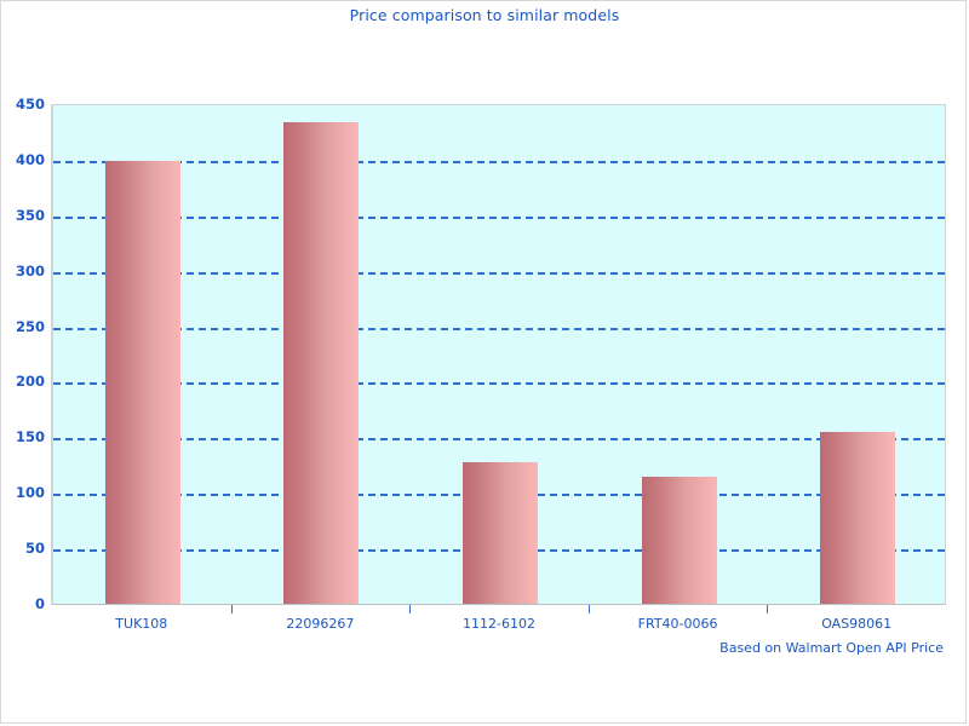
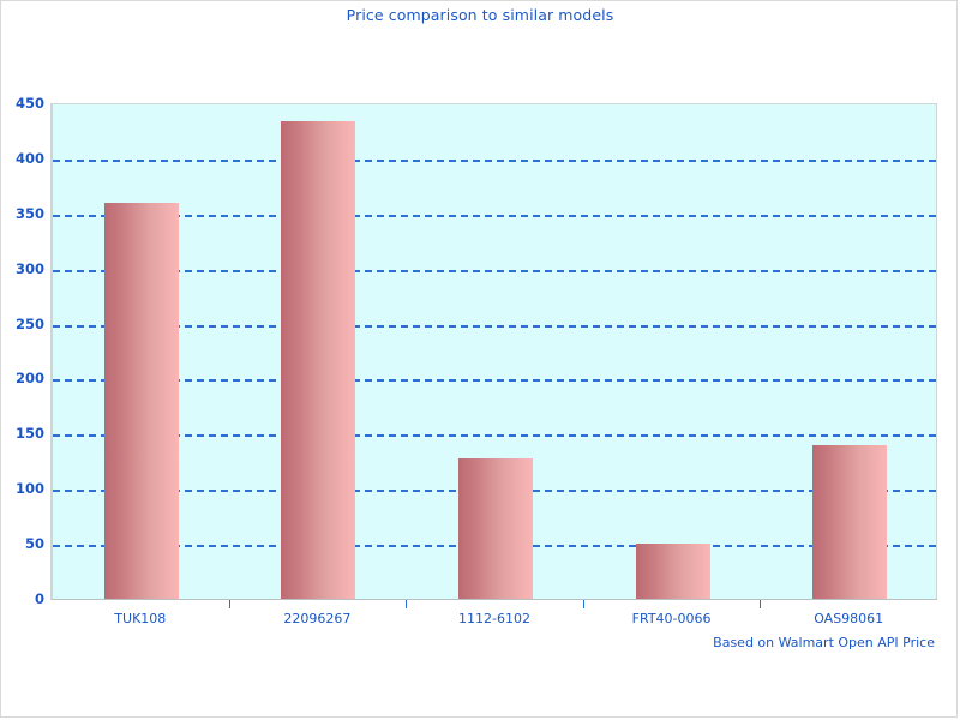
TUK108: 400 -> 360
FRT40-0066: 110 -> 50
OAS98061: 160 -> 140
